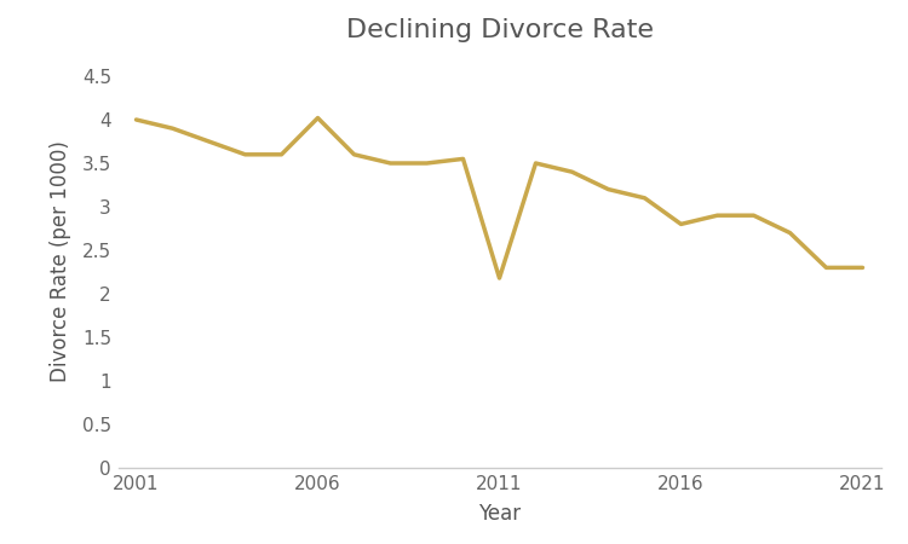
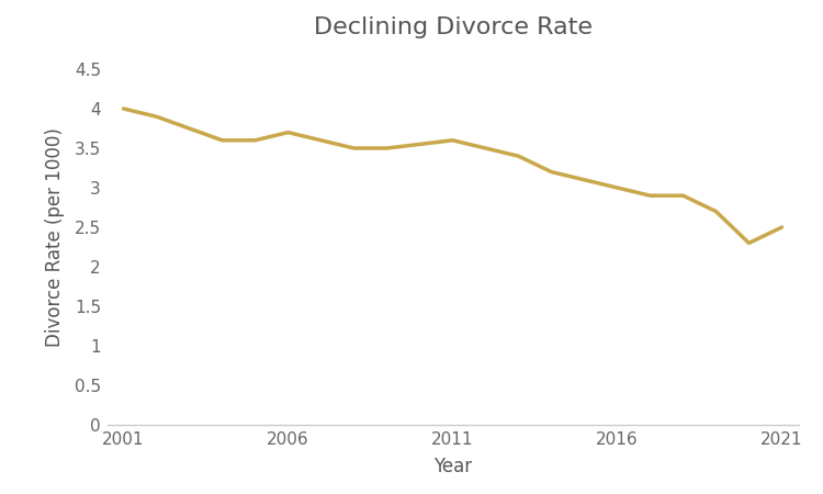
2006: 4.02 -> 3.70
2011: 2.18 -> 3.60
2016: 2.80 -> 3.00
2021: 2.30 -> 2.50
